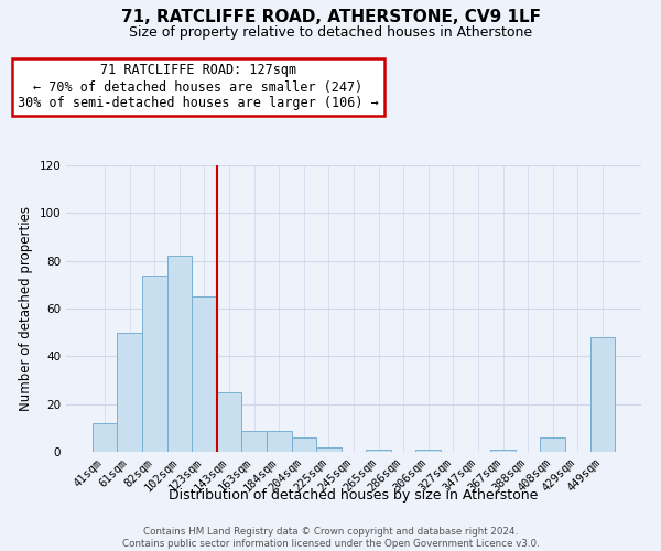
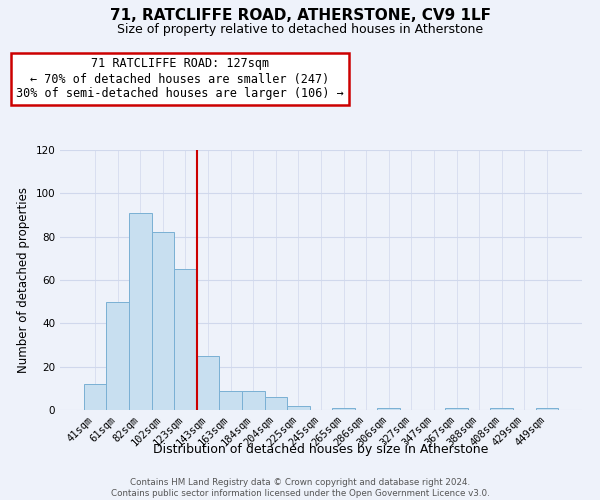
82sqm: 74 -> 91
408sqm: 6 -> 1
449sqm: 48 -> 1
